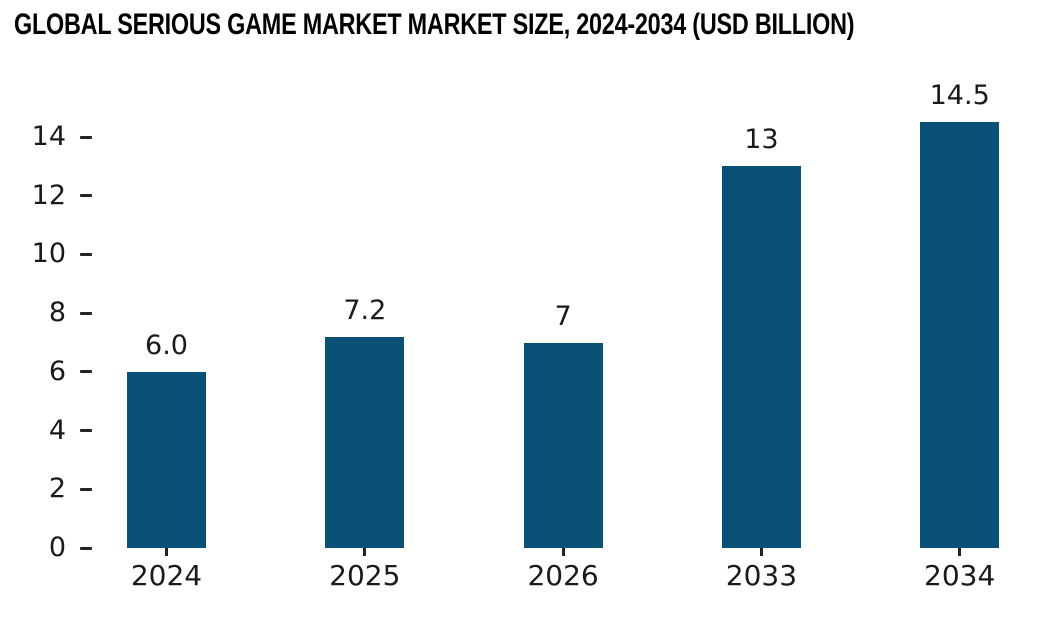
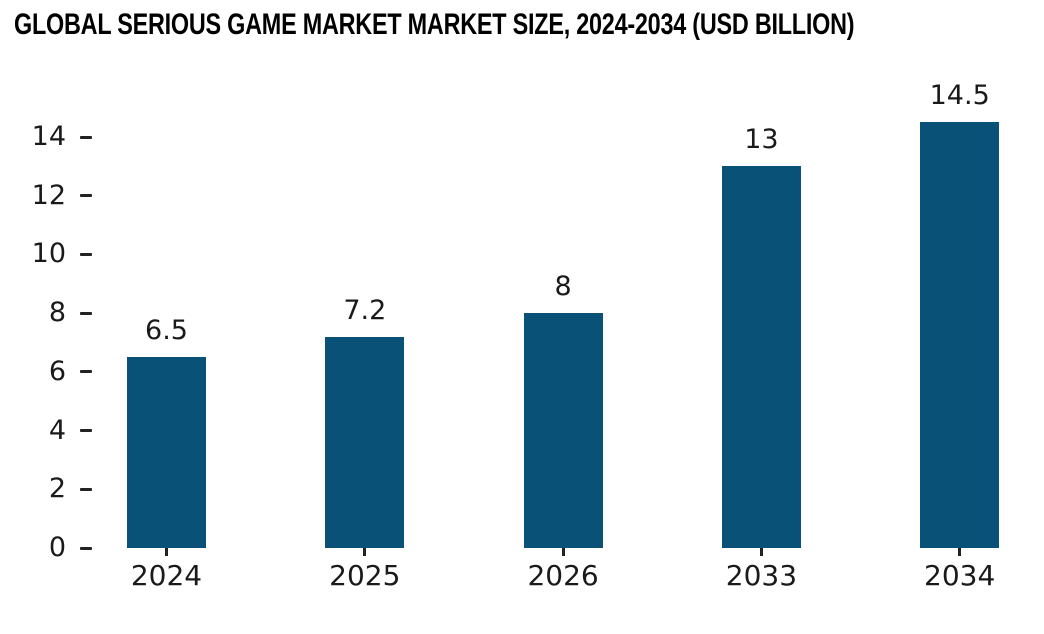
2024: 6.0 -> 6.5
2026: 7 -> 8
